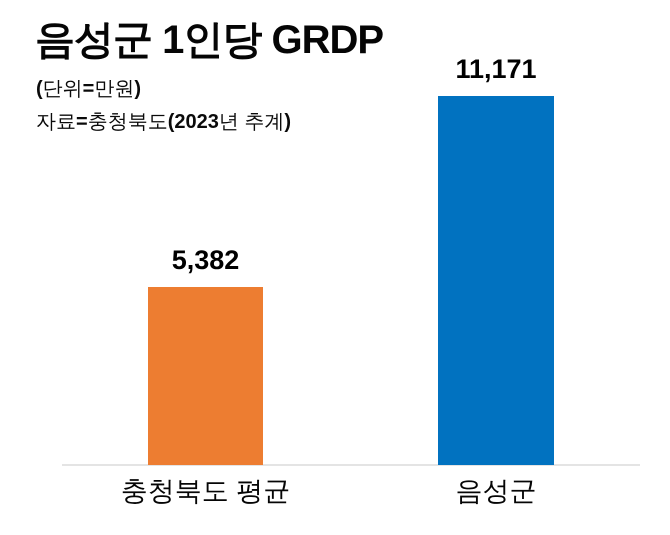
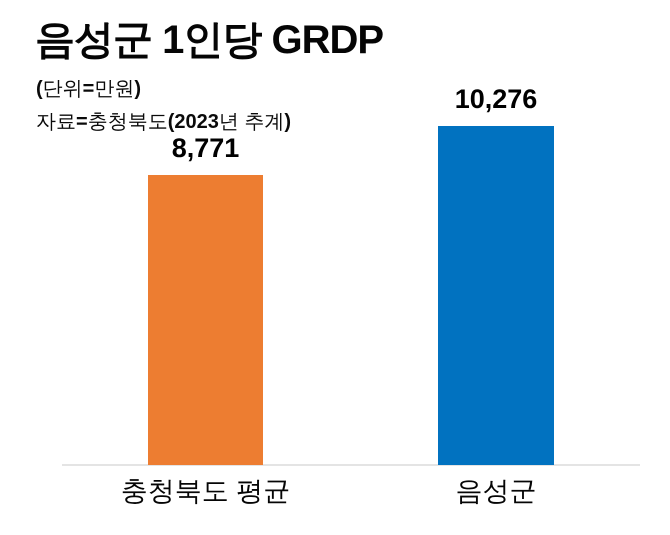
충청북도 평균: 5,382 -> 8,771
음성군: 11,171 -> 10,276
